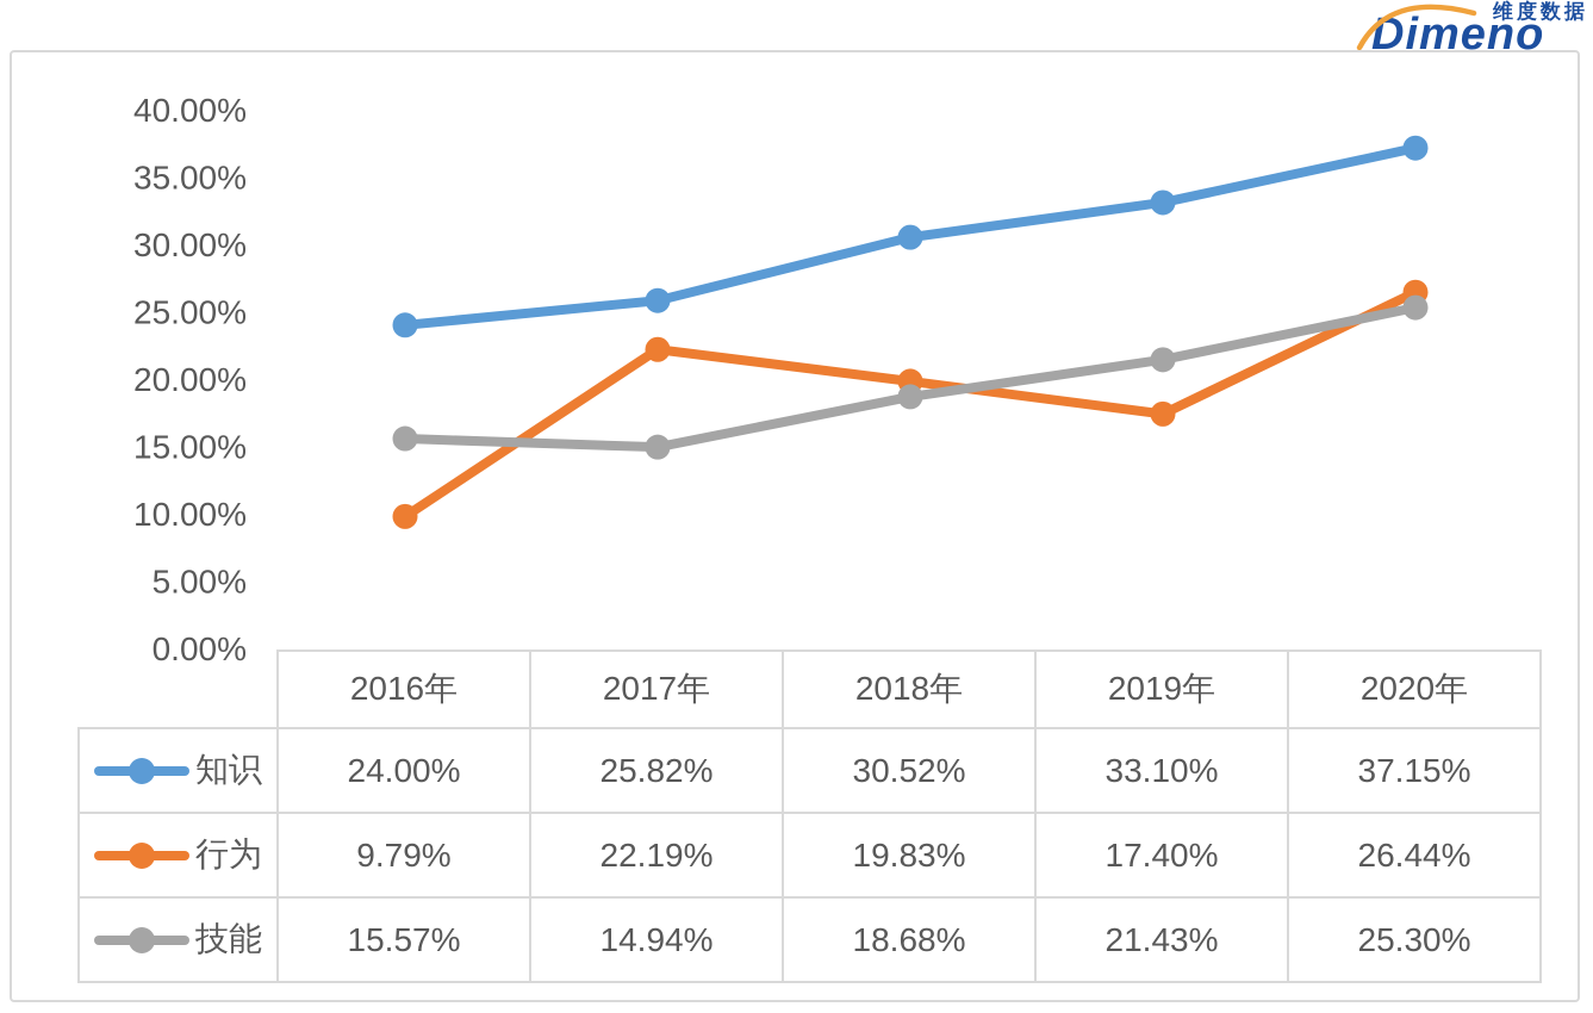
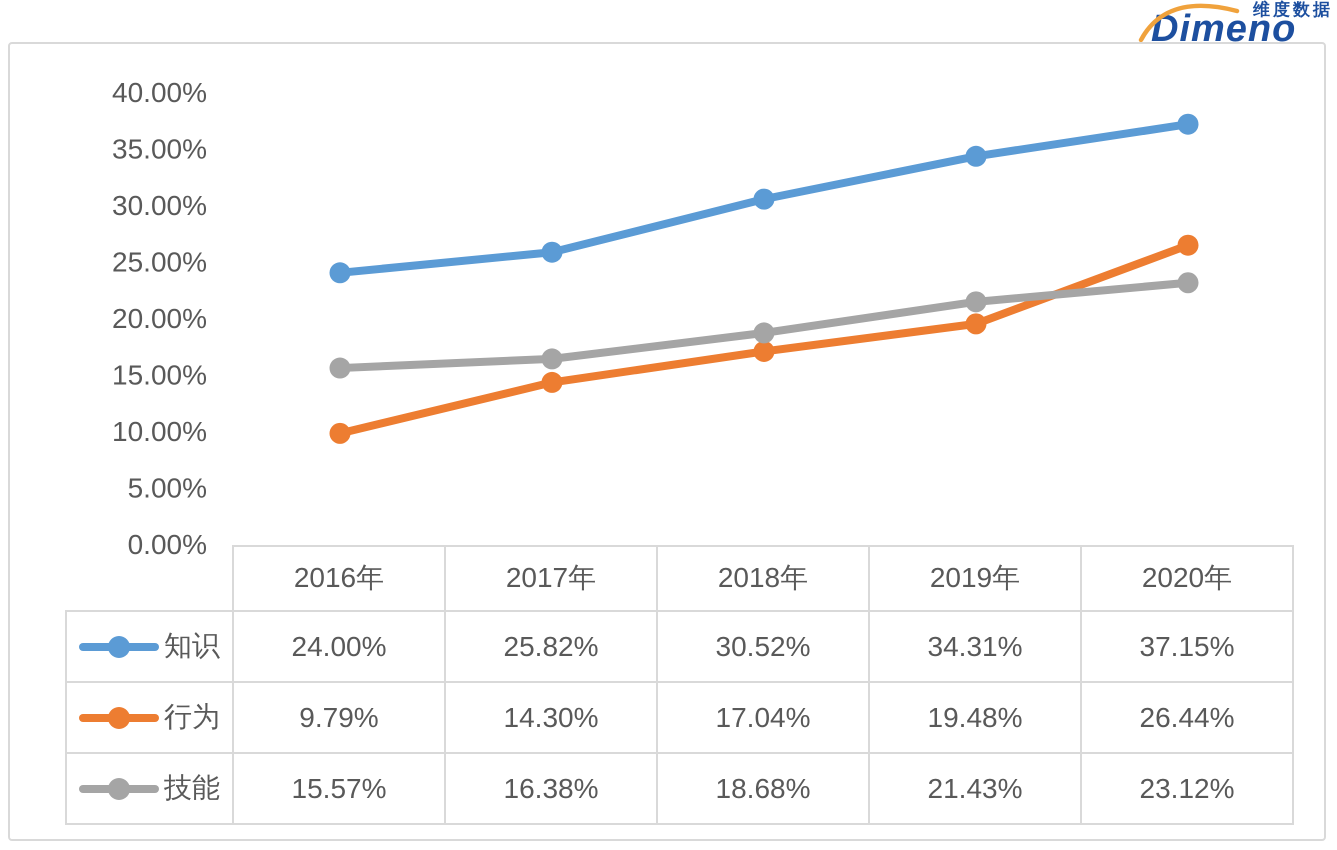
行为/2017年: 22.19% -> 14.30%
技能/2017年: 14.94% -> 16.38%
行为/2018年: 19.83% -> 17.04%
知识/2019年: 33.10% -> 34.31%
行为/2019年: 17.40% -> 19.48%
技能/2020年: 25.30% -> 23.12%
